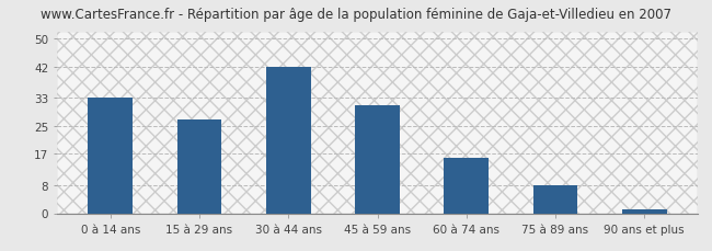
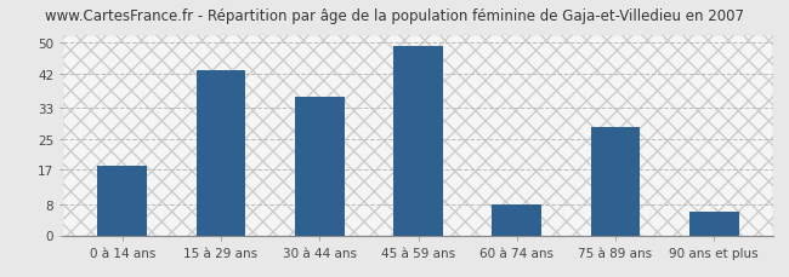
0 à 14 ans: 33 -> 18
15 à 29 ans: 27 -> 43
30 à 44 ans: 42 -> 36
45 à 59 ans: 31 -> 49
60 à 74 ans: 16 -> 8
75 à 89 ans: 8 -> 28
90 ans et plus: 1 -> 6
